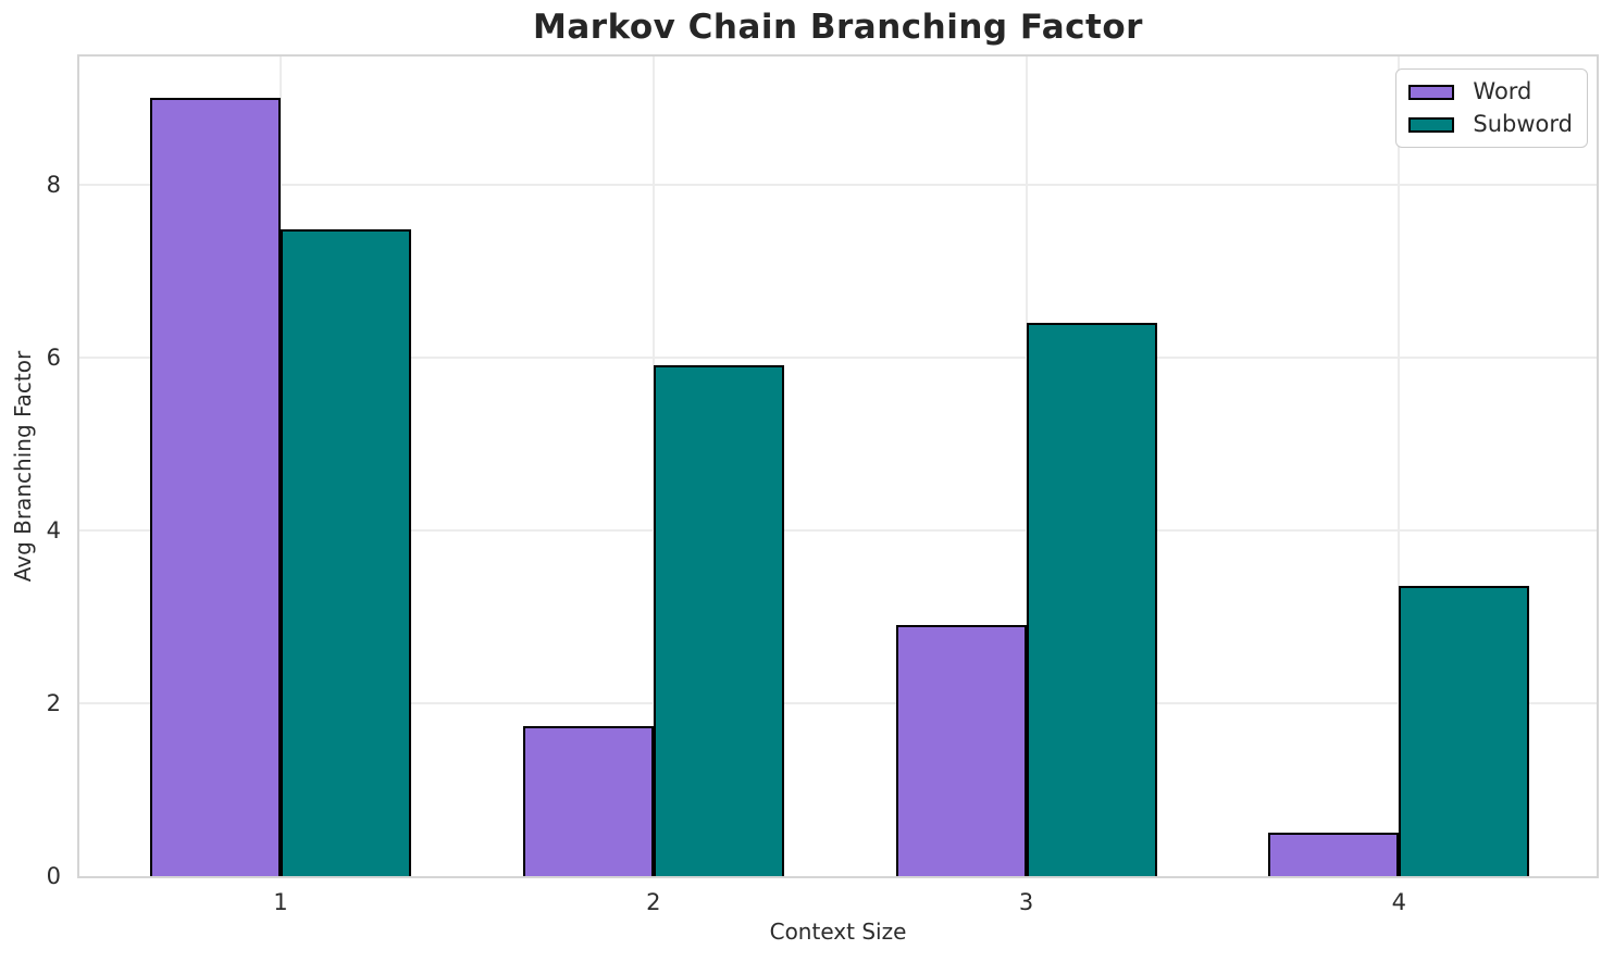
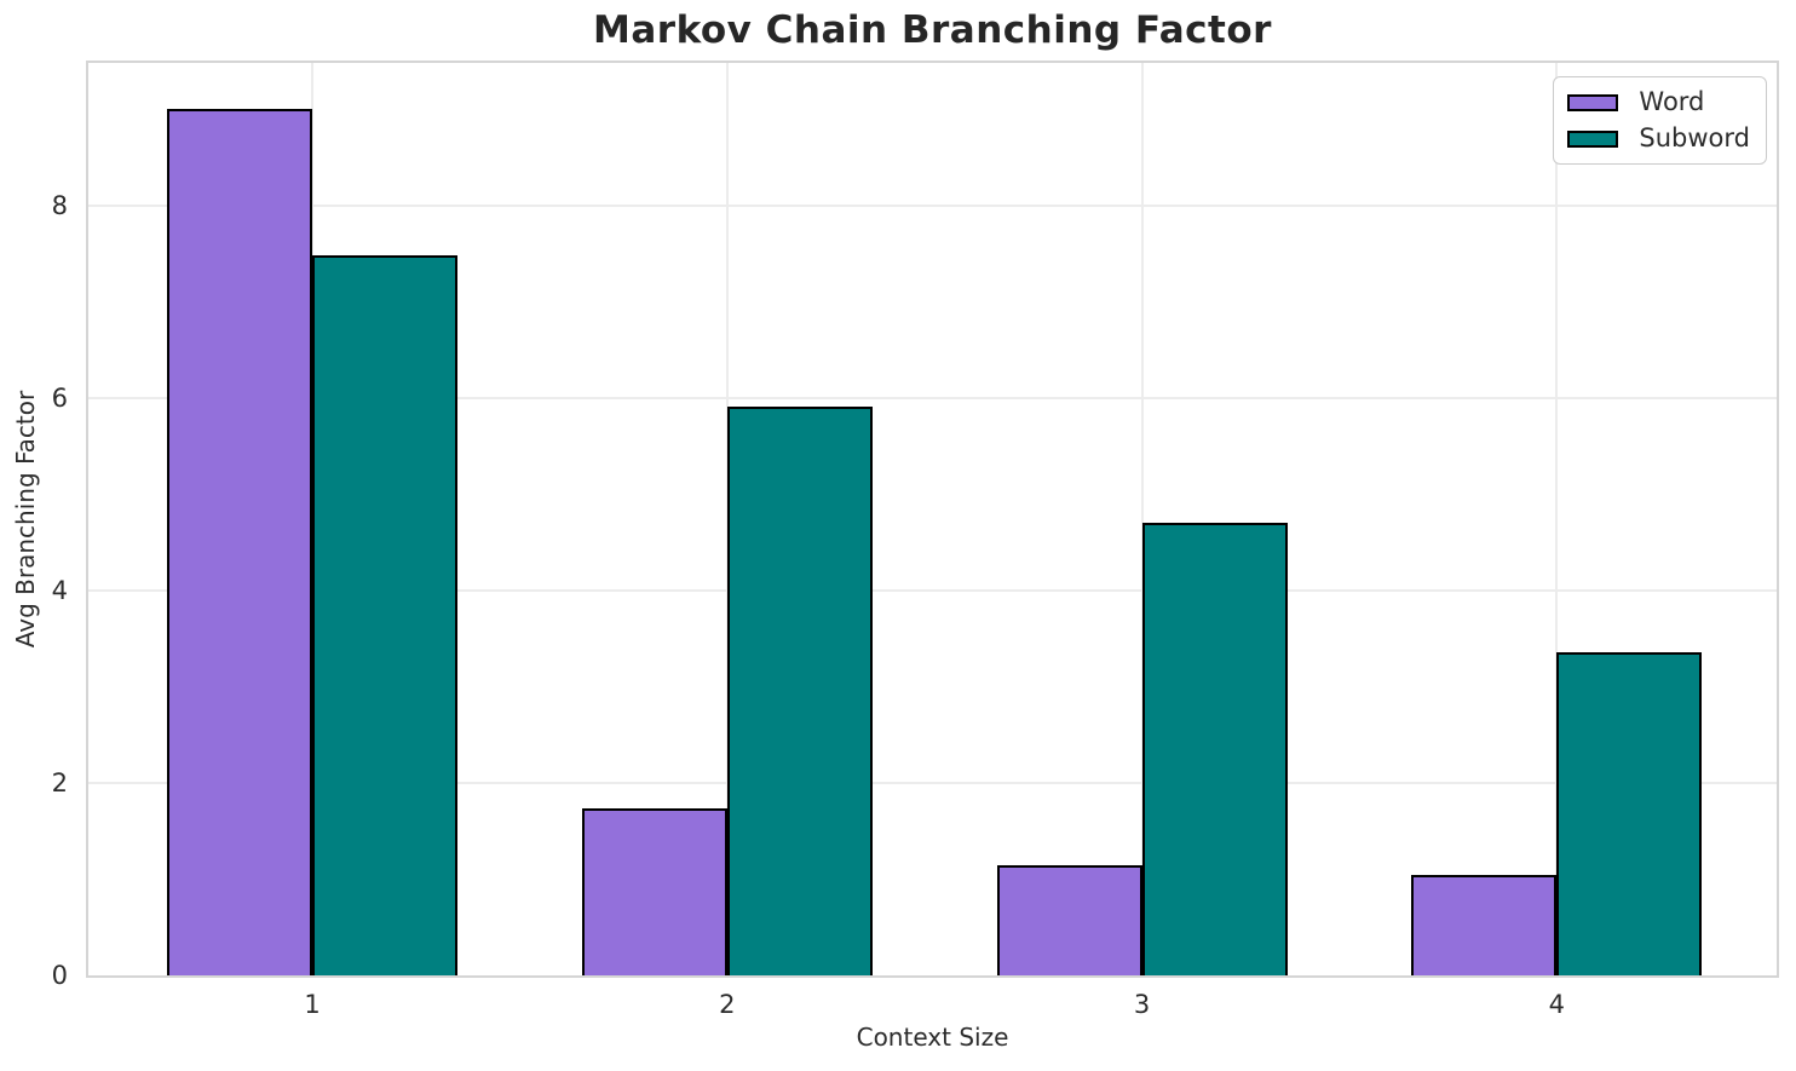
Word/3: 2.9 -> 1.1
Subword/3: 6.4 -> 4.7
Word/4: 0.5 -> 1.0
